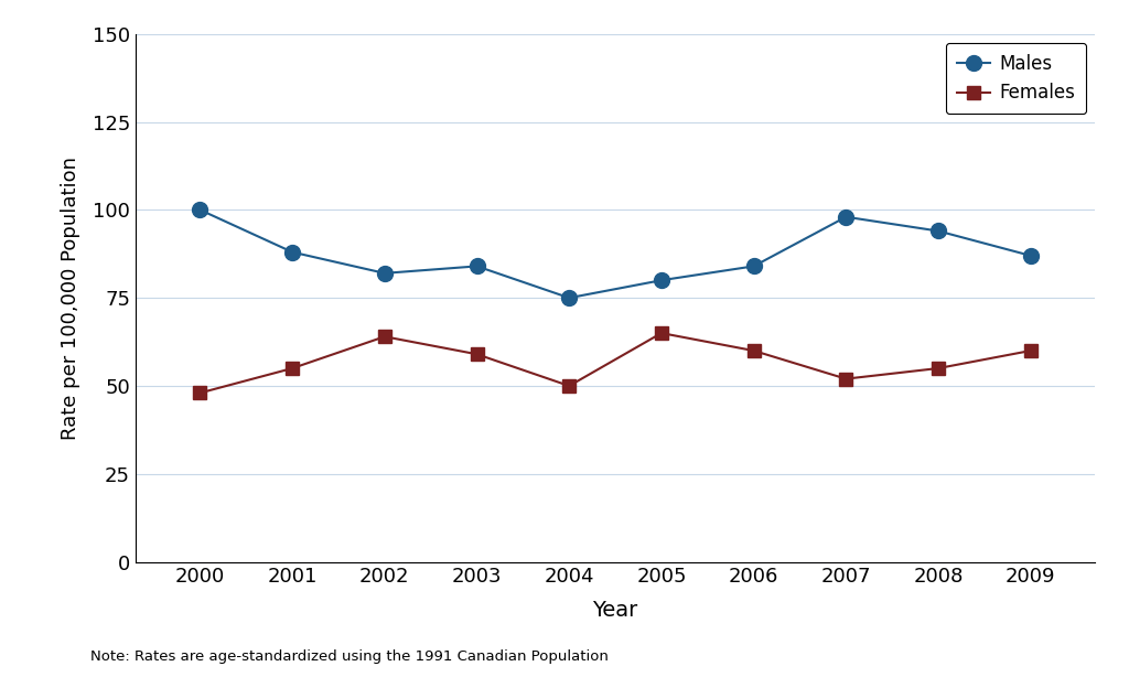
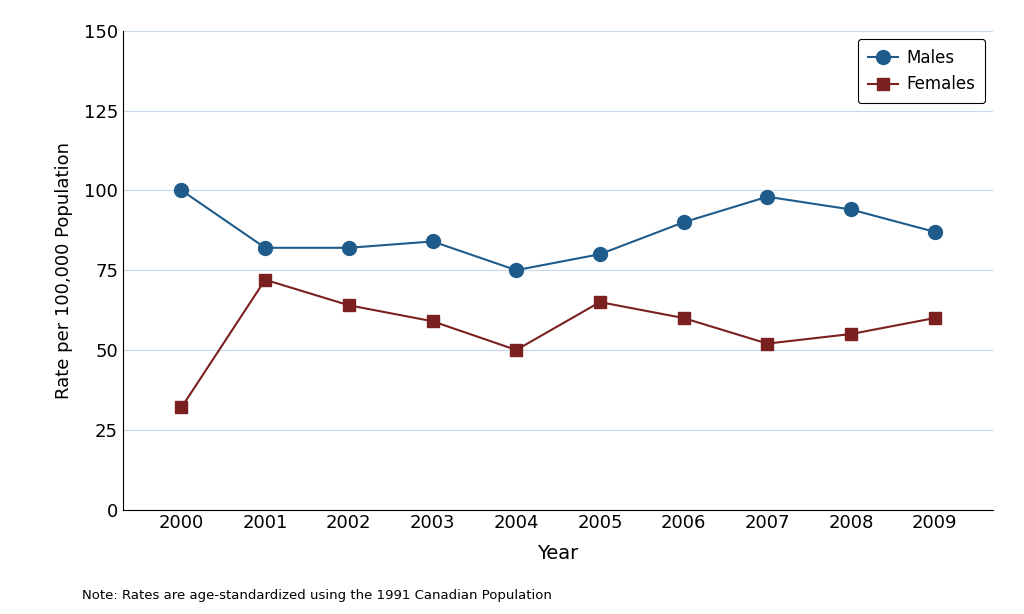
Females/2000: 48 -> 32
Males/2001: 88 -> 82
Females/2001: 55 -> 72
Males/2006: 84 -> 90
